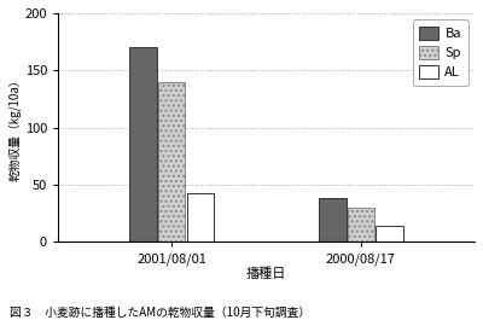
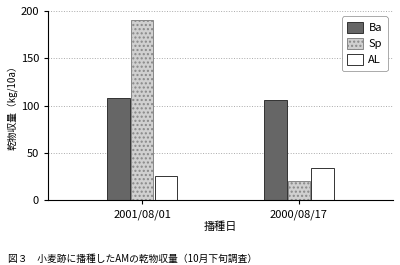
Ba/2001/08/01: 170 -> 108
Sp/2001/08/01: 140 -> 190
AL/2001/08/01: 42 -> 26
Ba/2000/08/17: 38 -> 106
Sp/2000/08/17: 30 -> 20
AL/2000/08/17: 14 -> 34
